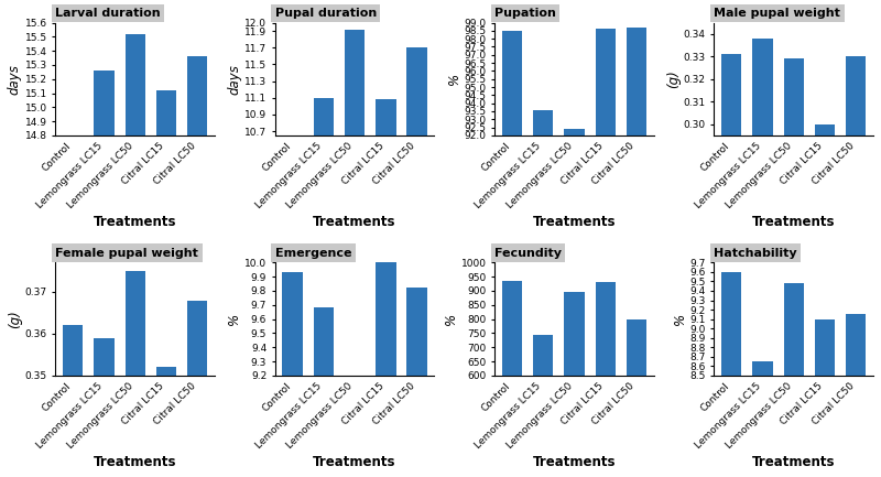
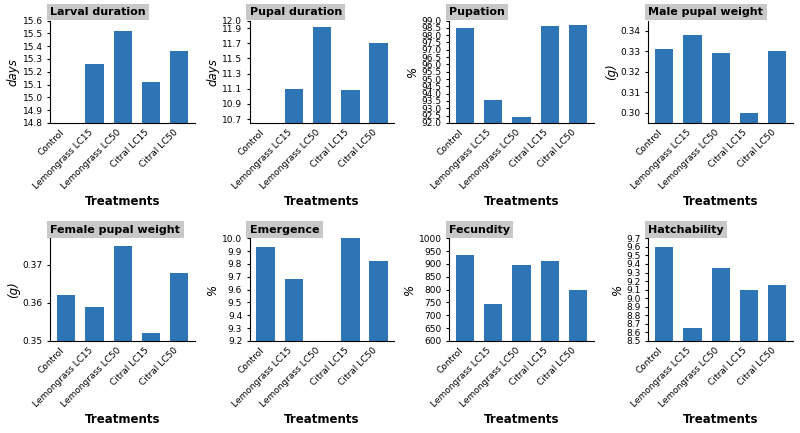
Fecundity/Citral LC15: 930 -> 910
Hatchability/Lemongrass LC50: 9.48 -> 9.35
